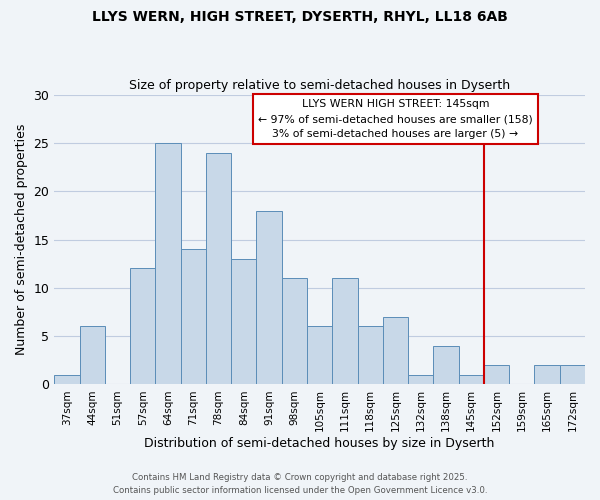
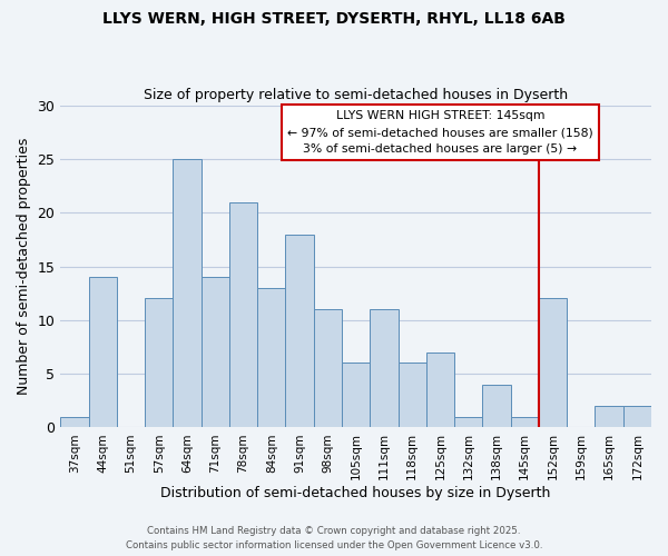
44sqm: 6 -> 14
78sqm: 24 -> 21
152sqm: 2 -> 12
